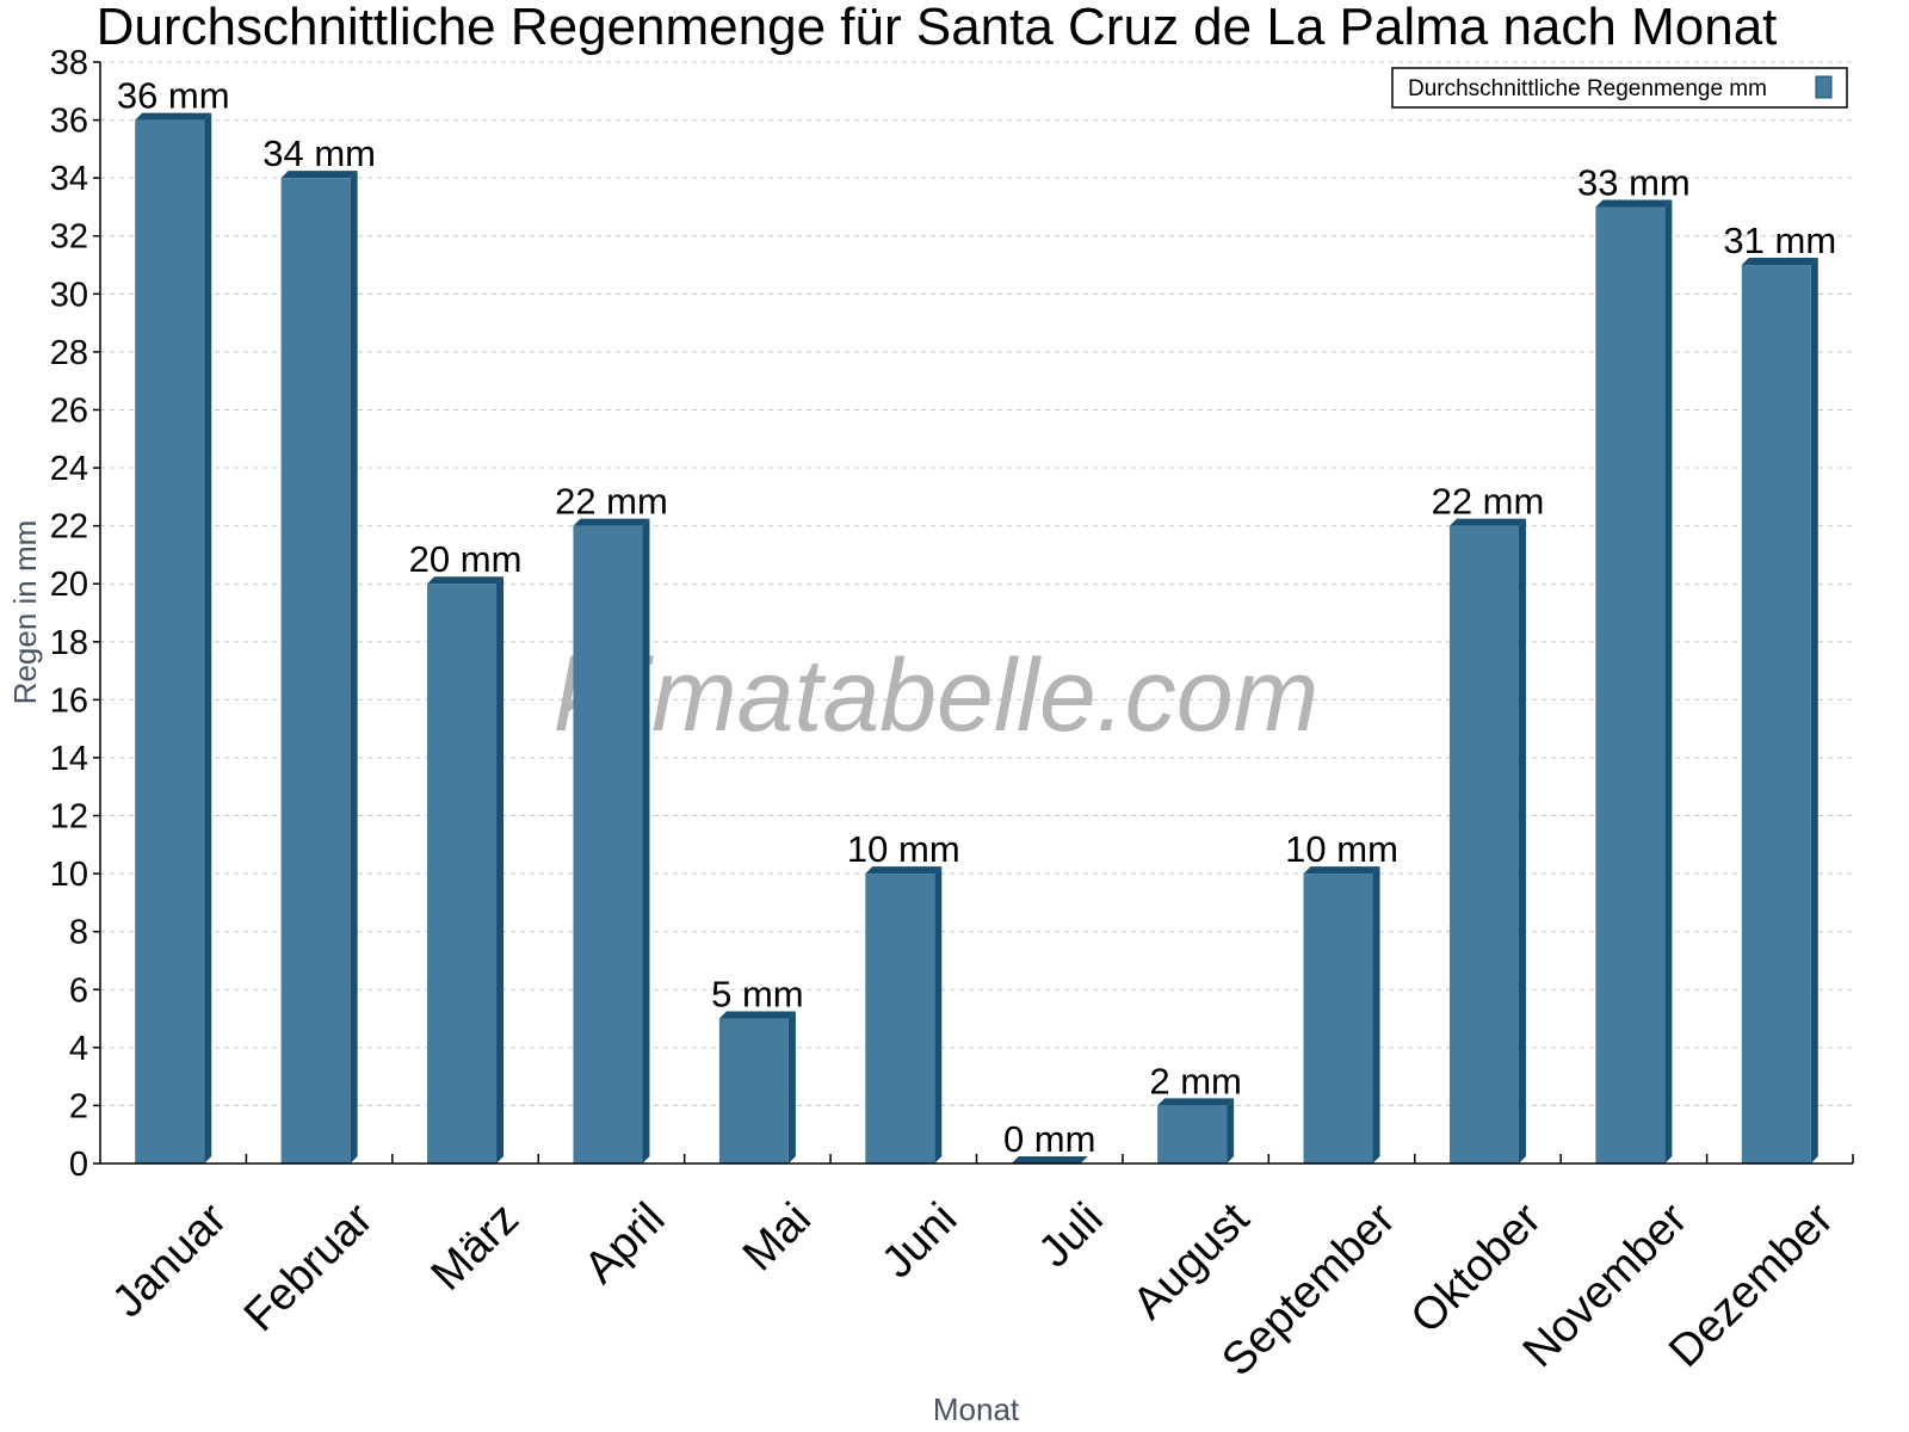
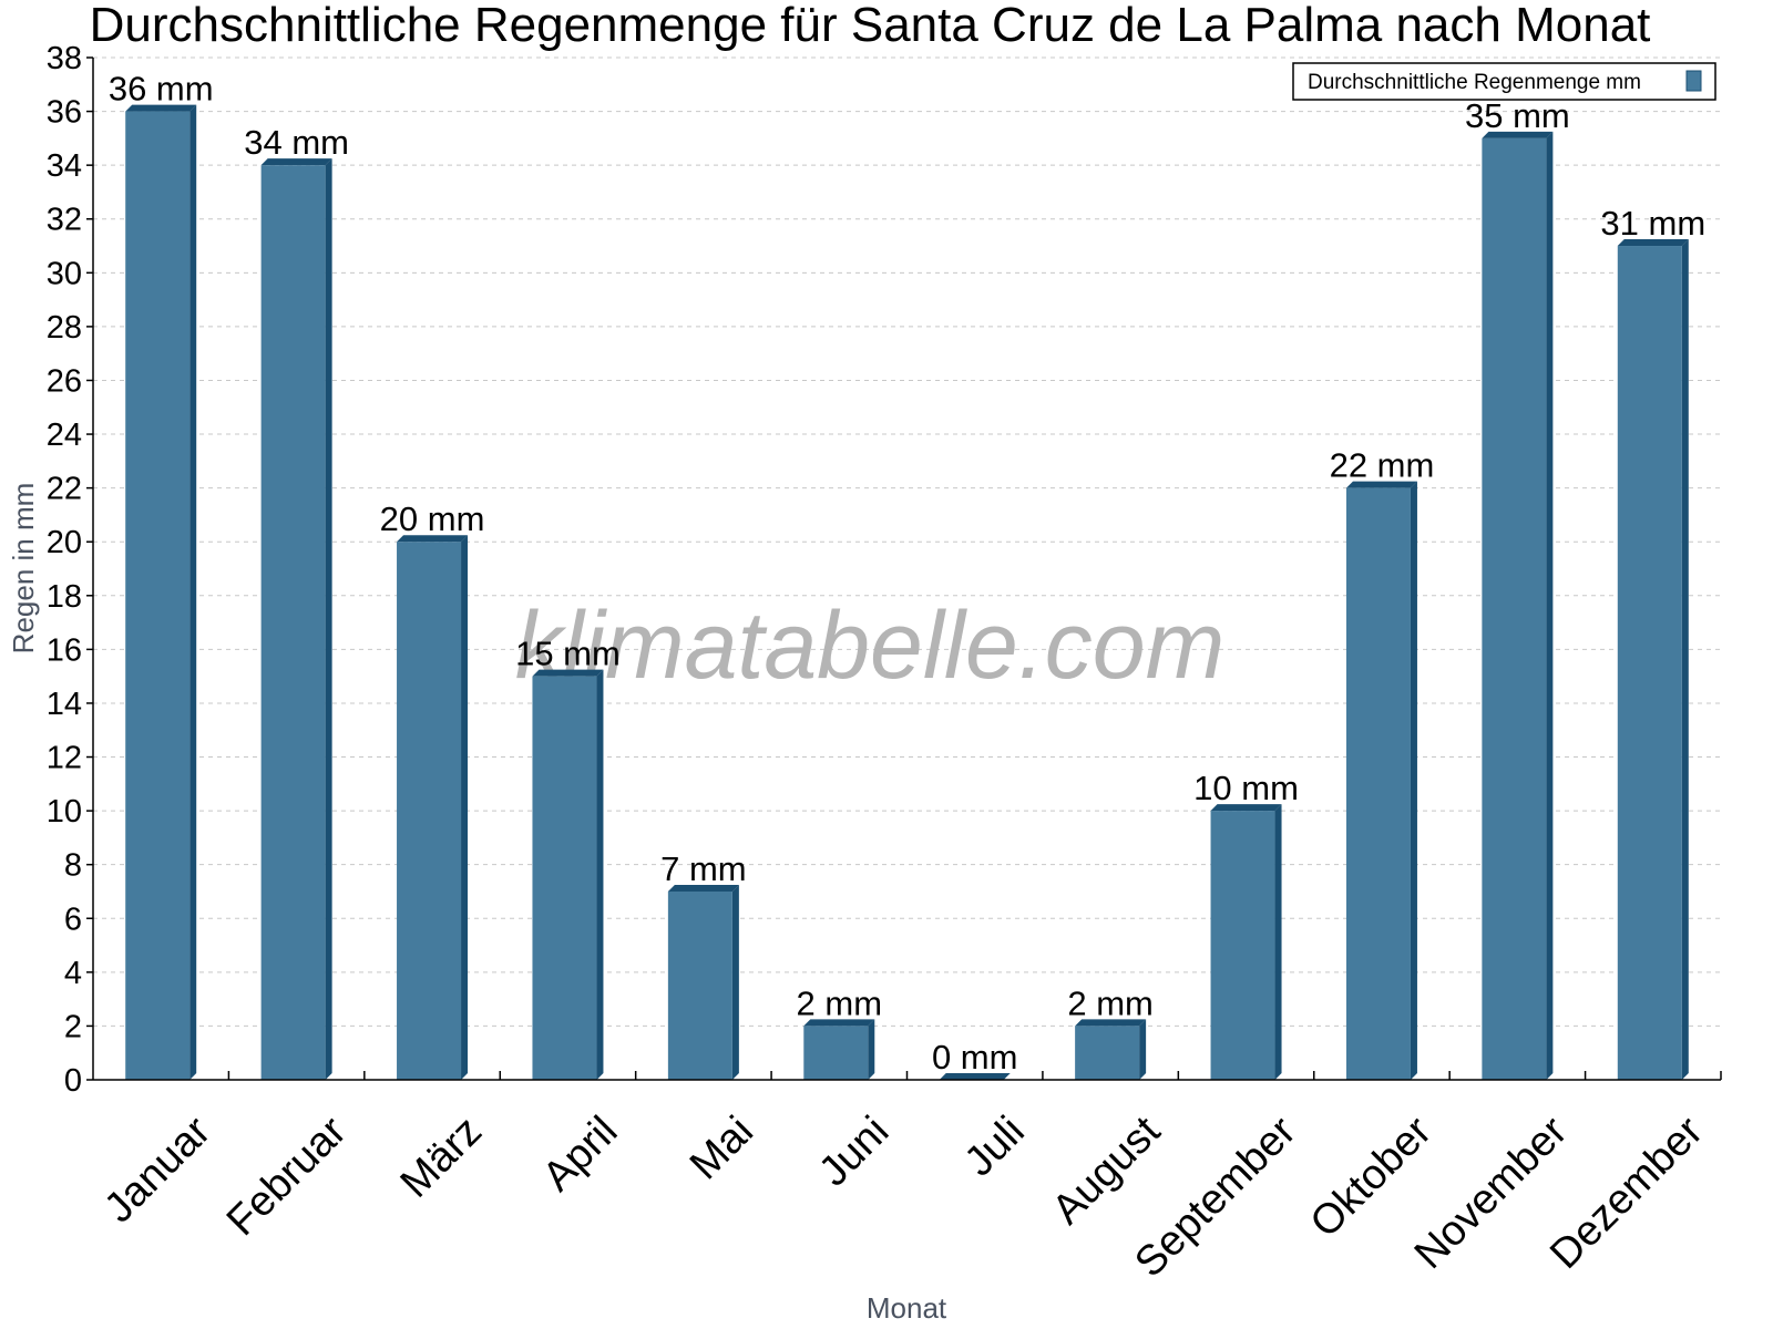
April: 22 -> 15
Mai: 5 -> 7
Juni: 10 -> 2
November: 33 -> 35
